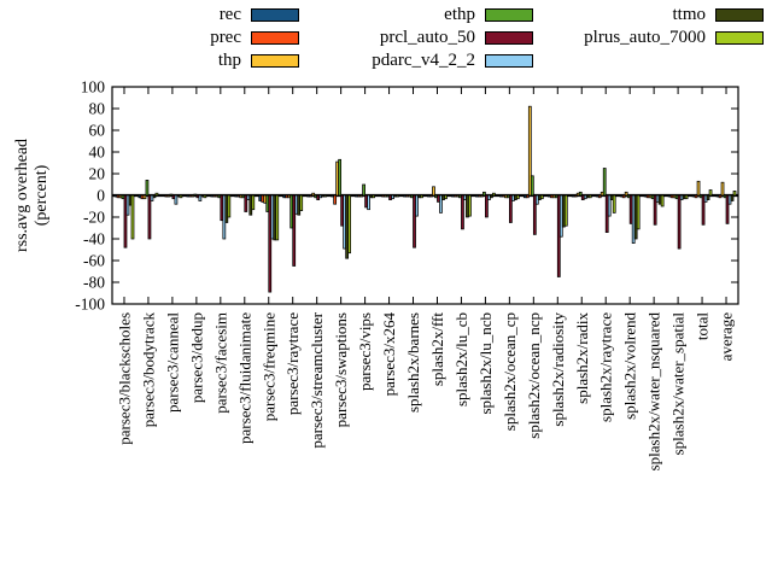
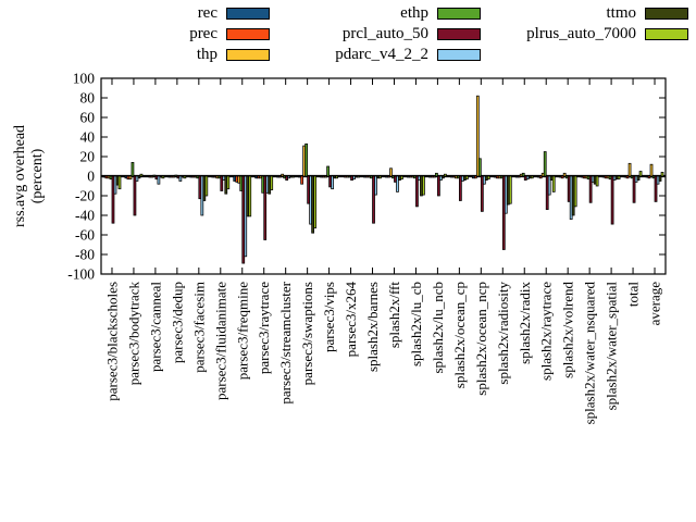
plrus_auto_7000/parsec3/blackscholes: -40 -> -10
pdarc_v4_2_2/parsec3/freqmine: -40 -> -80
ethp/parsec3/raytrace: -30 -> -20
